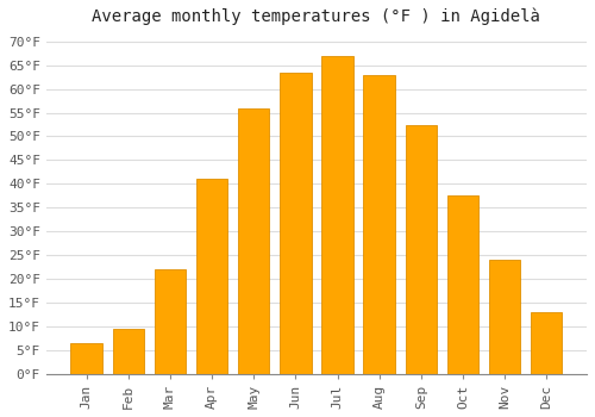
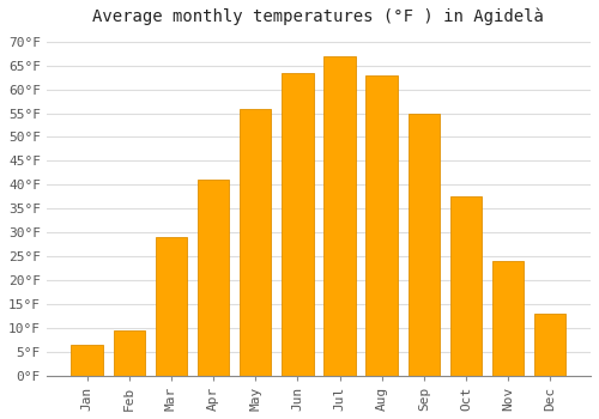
Mar: 22.0°F -> 29.0°F
Sep: 52.5°F -> 55.0°F
